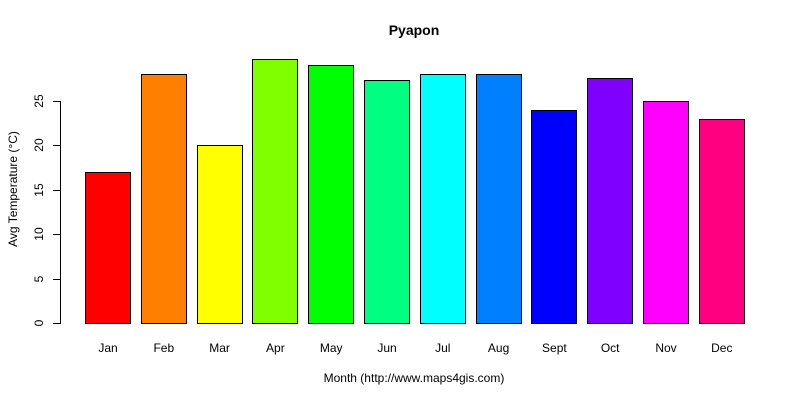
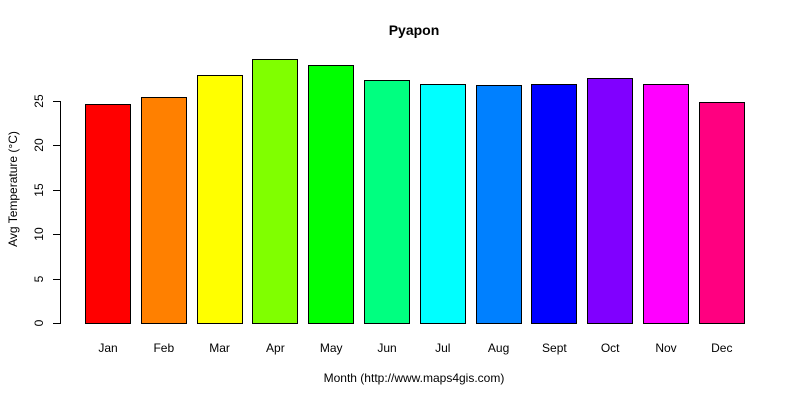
Jan: 17 -> 25
Feb: 28 -> 26
Mar: 20 -> 28
Jul: 28 -> 27
Aug: 28 -> 27
Sept: 24 -> 27
Nov: 25 -> 27
Dec: 23 -> 25
